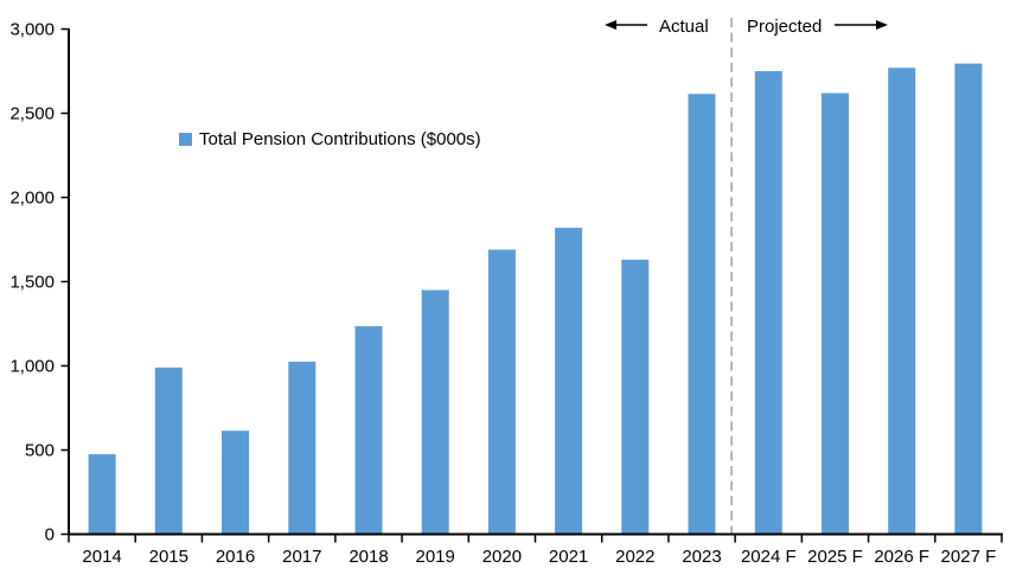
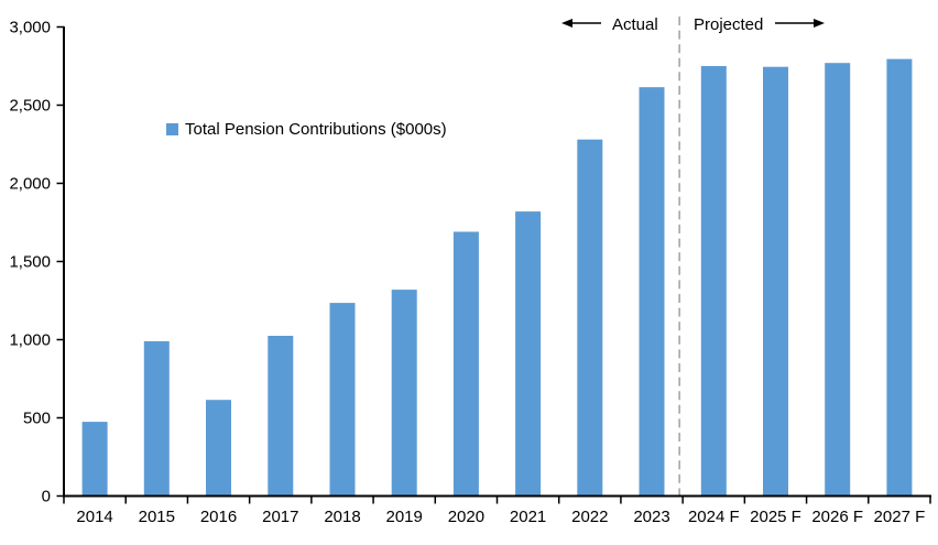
2019: 1450 -> 1320
2022: 1630 -> 2280
2025 F: 2620 -> 2740
